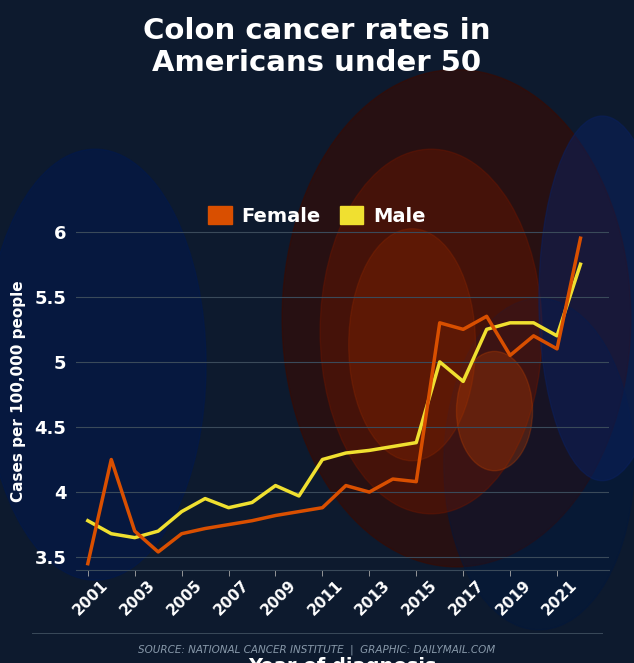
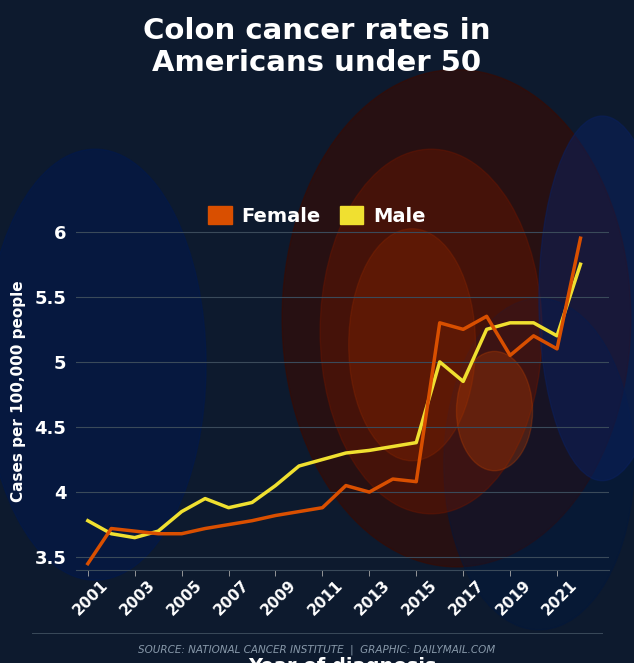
Female/2001: 4.25 -> 3.72
Female/2003: 3.54 -> 3.68
Male/2009: 3.97 -> 4.20
